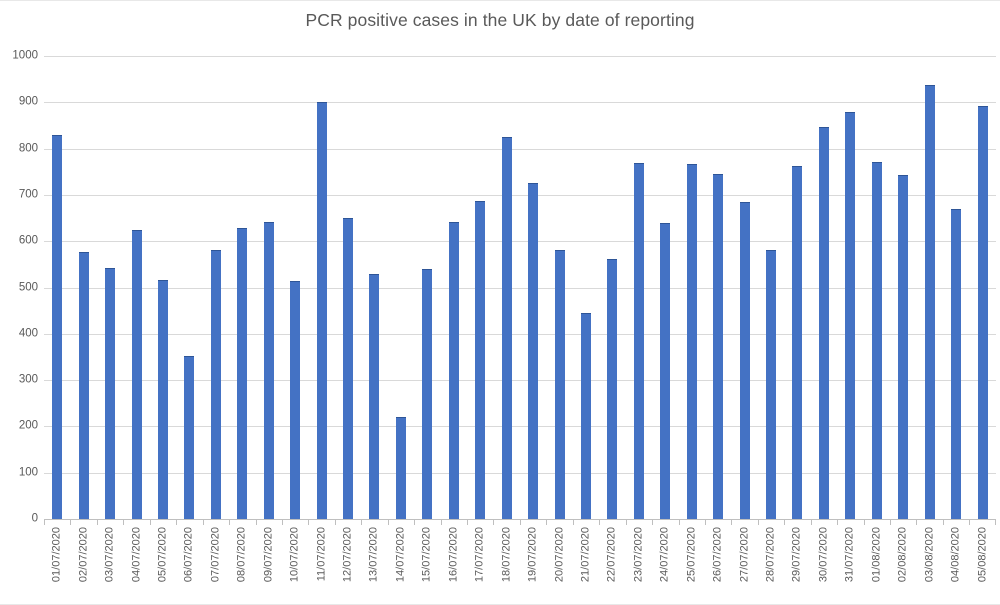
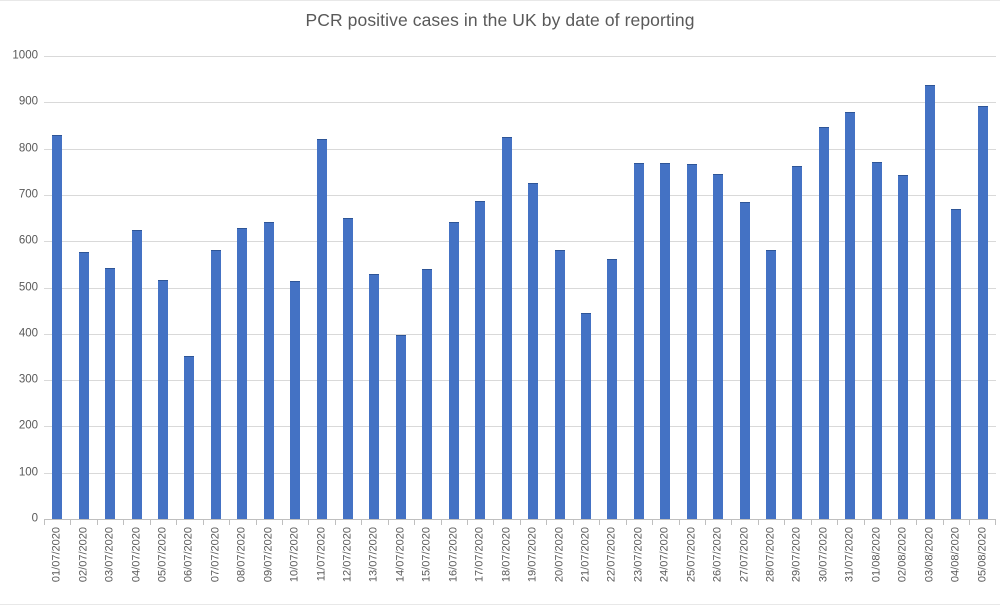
11/07/2020: 900 -> 820
14/07/2020: 220 -> 400
24/07/2020: 640 -> 770
